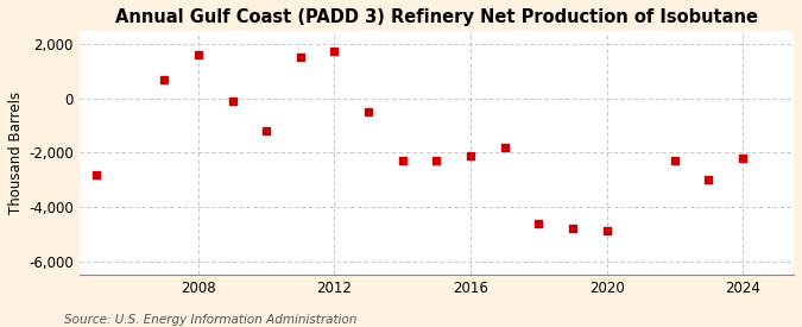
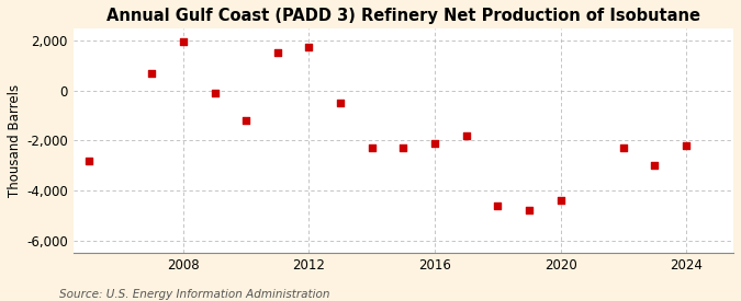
2008: 1,600 -> 1,950
2020: -4,900 -> -4,400
